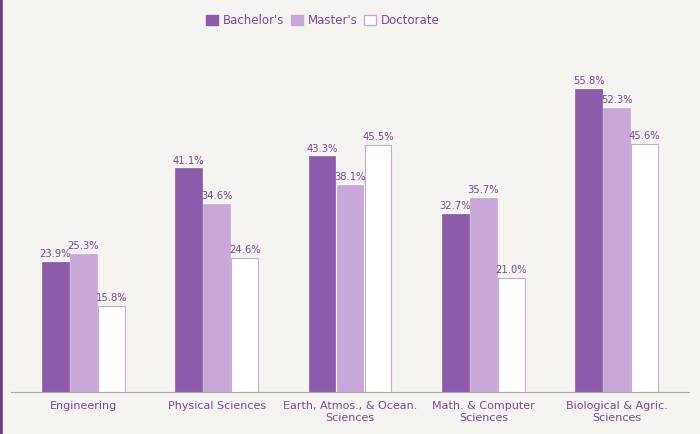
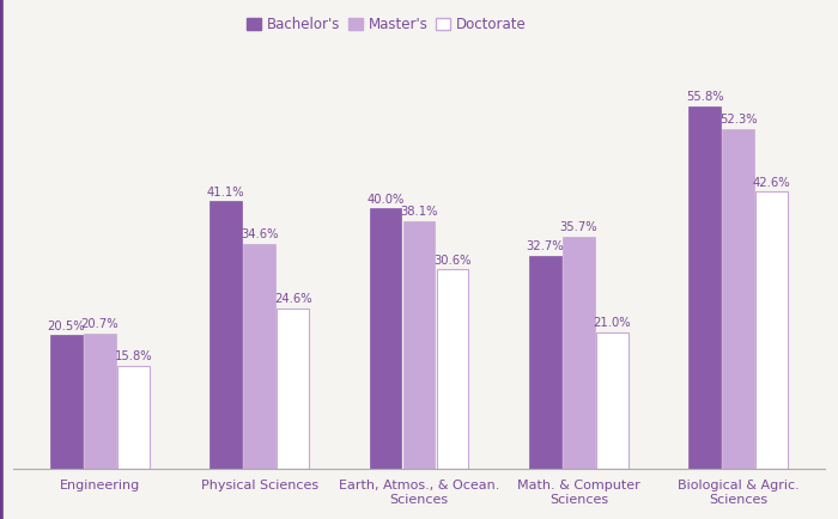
Bachelor's/Engineering: 23.9% -> 20.5%
Master's/Engineering: 25.3% -> 20.7%
Bachelor's/Earth, Atmos., & Ocean. Sciences: 43.3% -> 40.0%
Doctorate/Earth, Atmos., & Ocean. Sciences: 45.5% -> 30.6%
Doctorate/Biological & Agric. Sciences: 45.6% -> 42.6%
